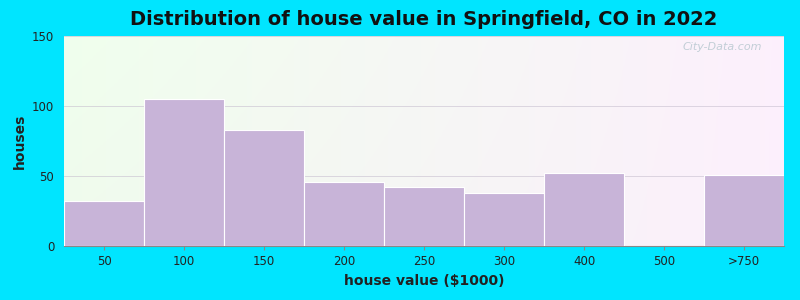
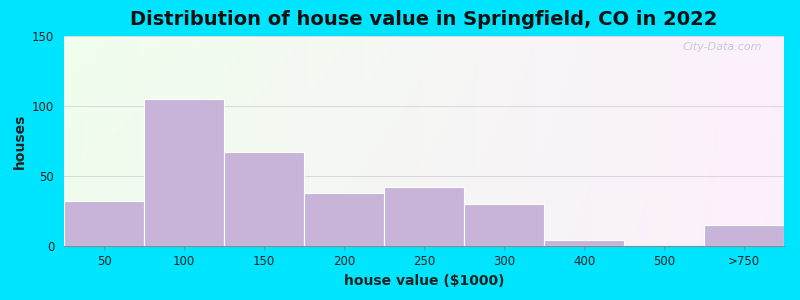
150: 83 -> 67
200: 46 -> 38
300: 38 -> 30
400: 52 -> 4
>750: 51 -> 15
